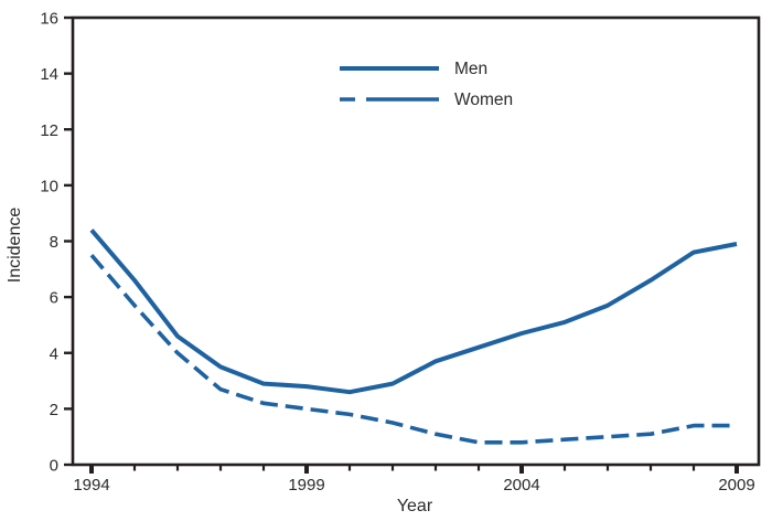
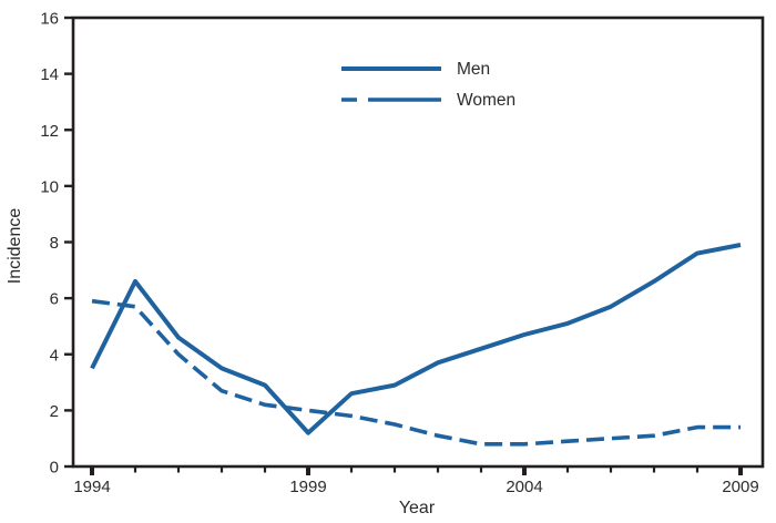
Men/1994: 8.4 -> 3.5
Women/1994: 7.5 -> 5.9
Men/1999: 2.8 -> 1.2
